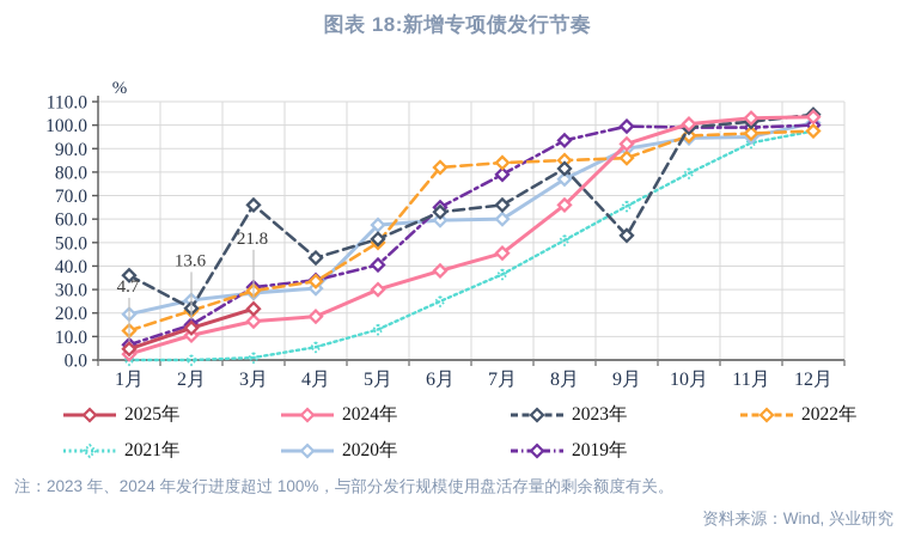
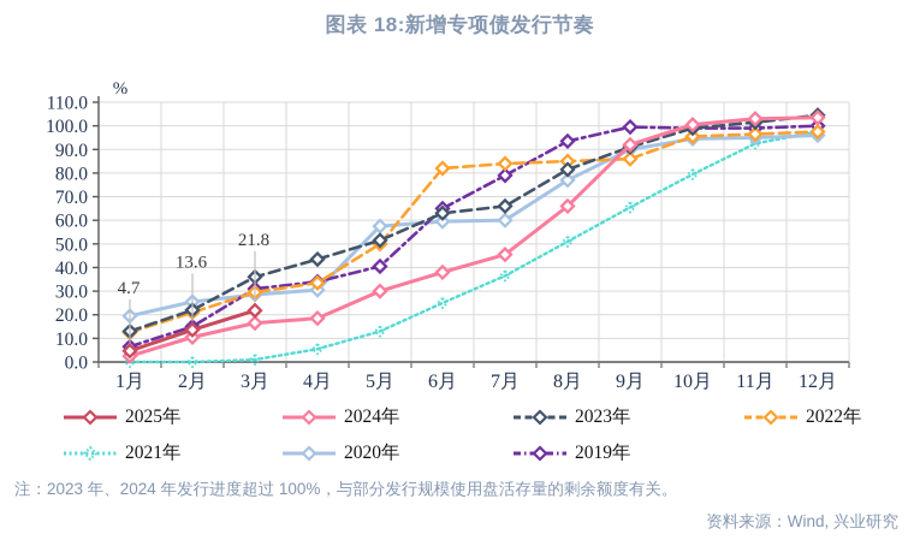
2023年/1月: 36 -> 13
2023年/3月: 66 -> 36
2023年/9月: 53 -> 91
2020年/12月: 101 -> 96
